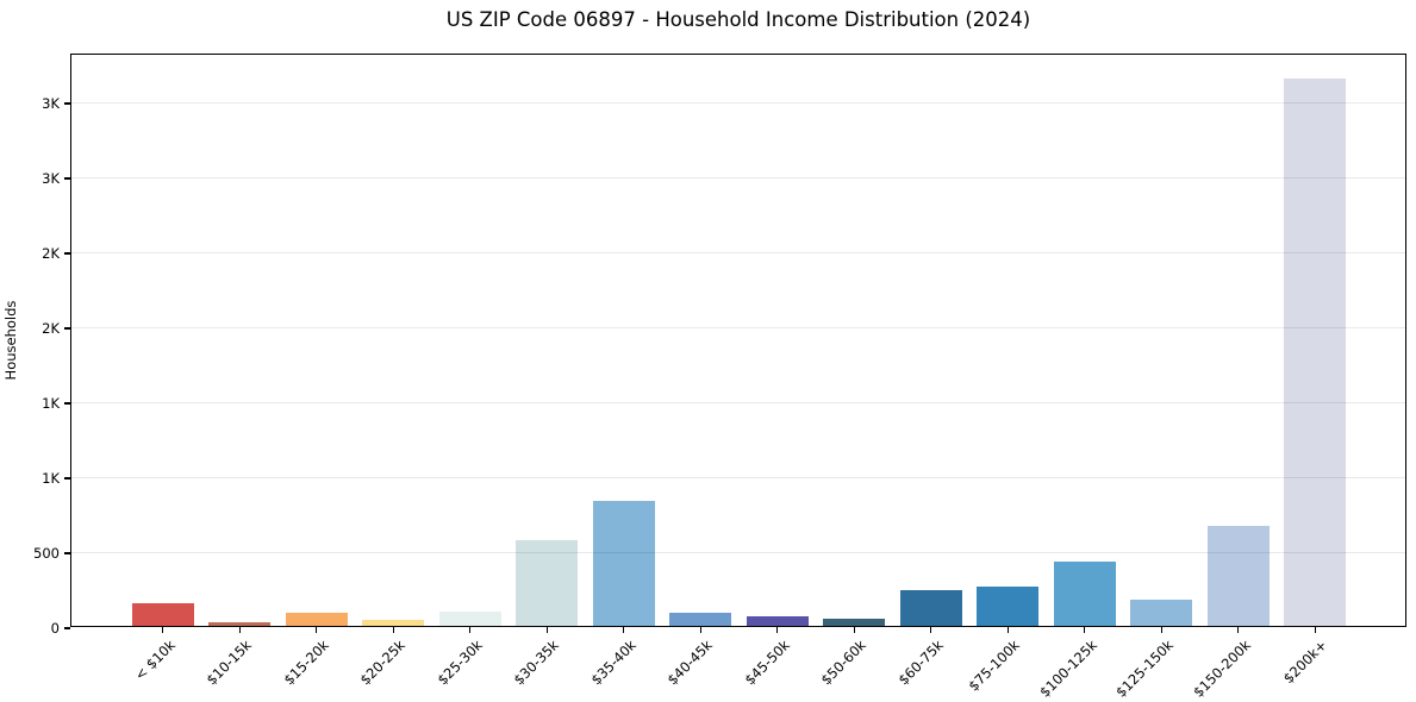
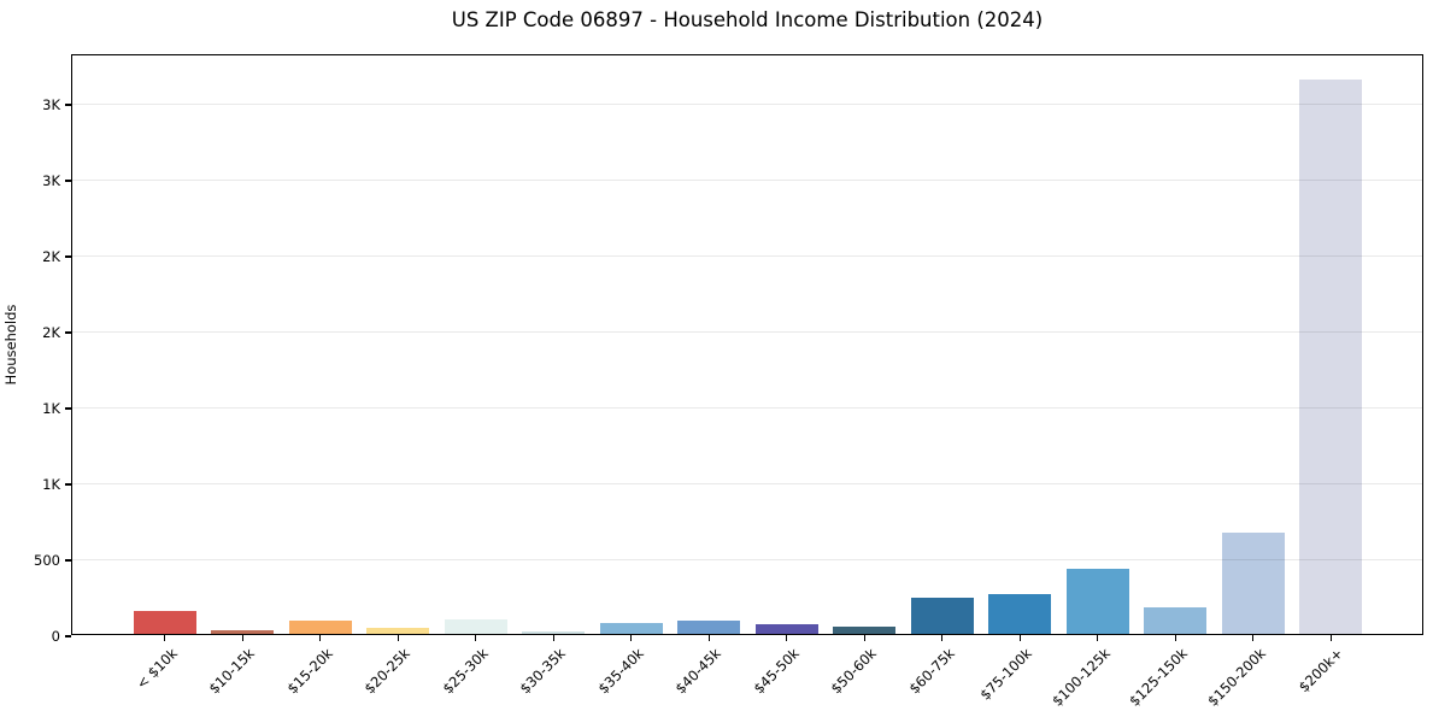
$30-35k: 0.57K -> 0.02K
$35-40k: 0.83K -> 0.07K
